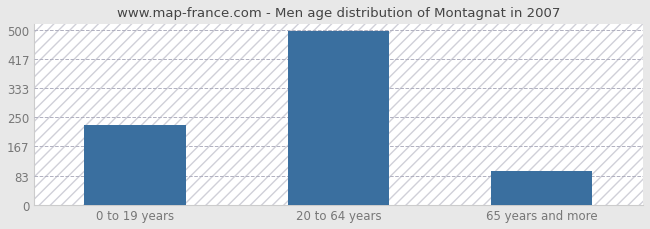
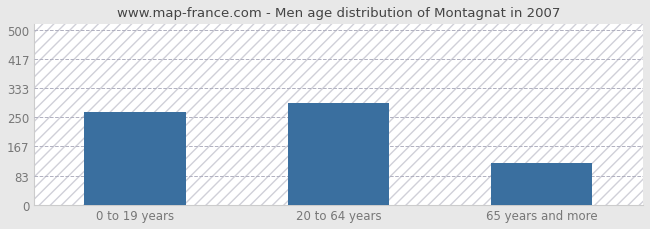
0 to 19 years: 228 -> 265
20 to 64 years: 496 -> 290
65 years and more: 98 -> 120
